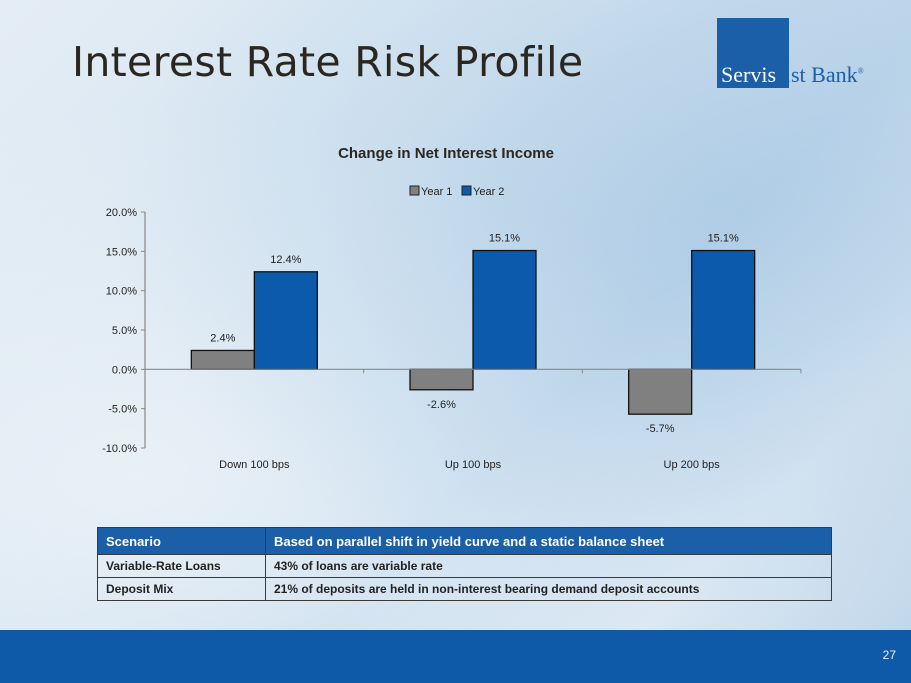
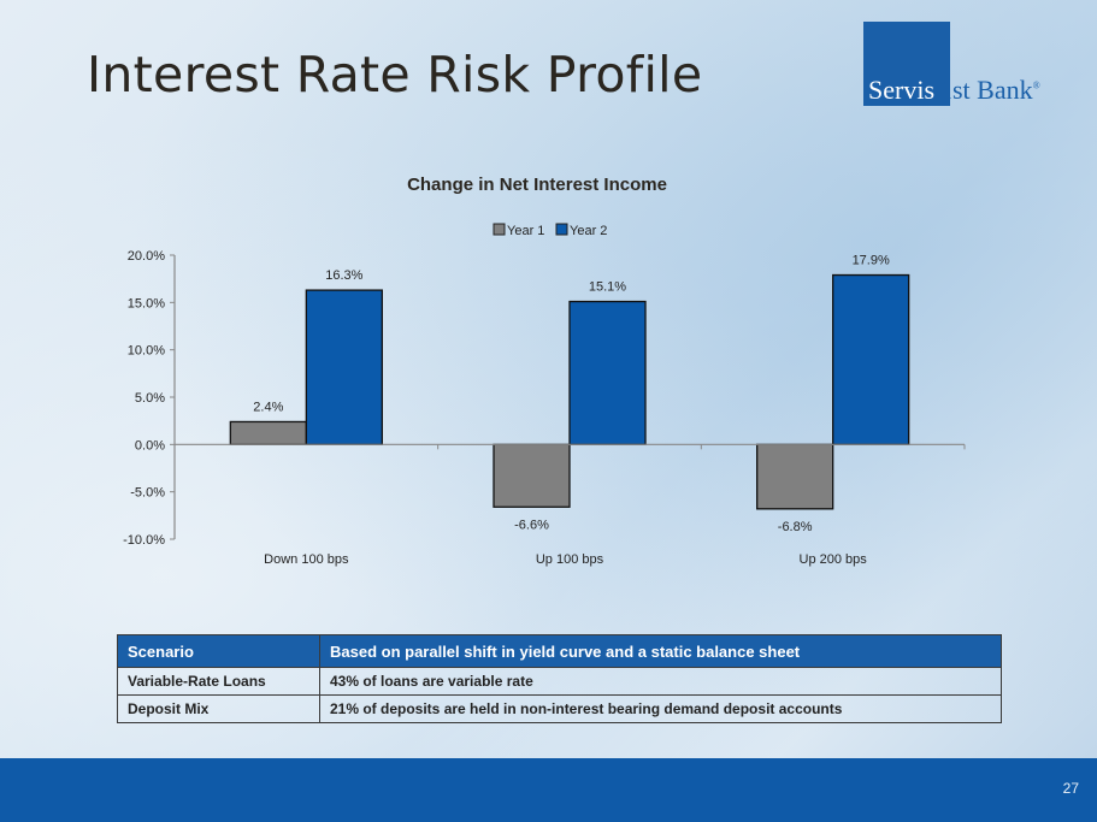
Year 2/Down 100 bps: 12.4% -> 16.3%
Year 1/Up 100 bps: -2.6% -> -6.6%
Year 1/Up 200 bps: -5.7% -> -6.8%
Year 2/Up 200 bps: 15.1% -> 17.9%
